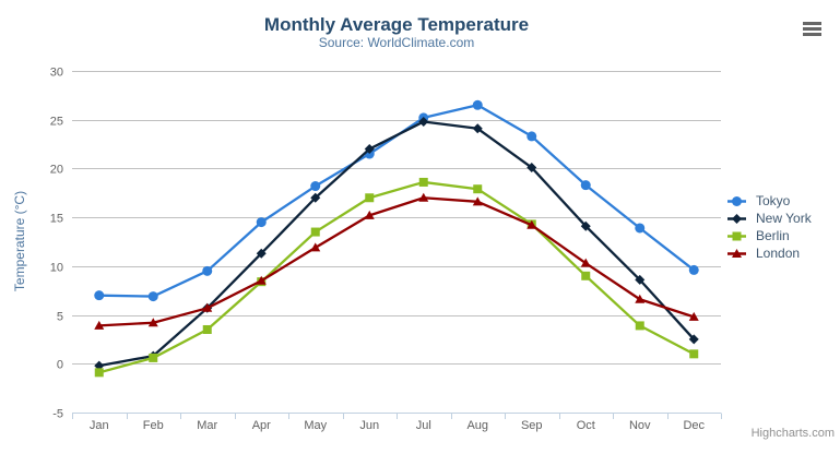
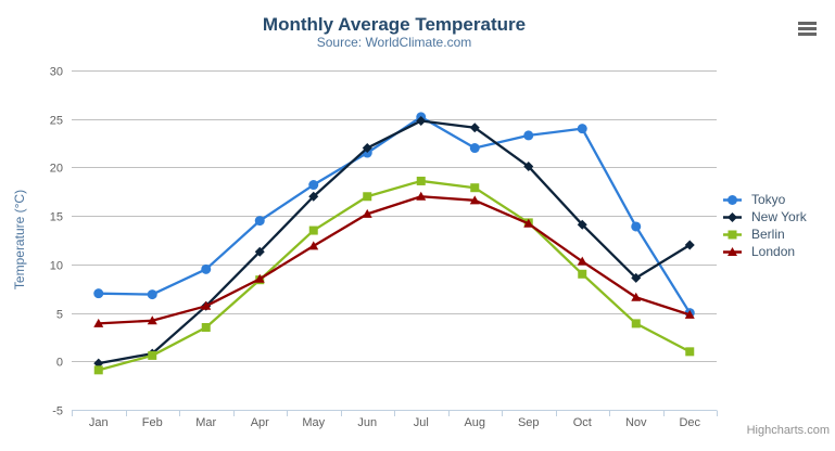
Tokyo/Aug: 26 -> 22
Tokyo/Oct: 18 -> 24
Tokyo/Dec: 10 -> 5
New York/Dec: 2 -> 12
